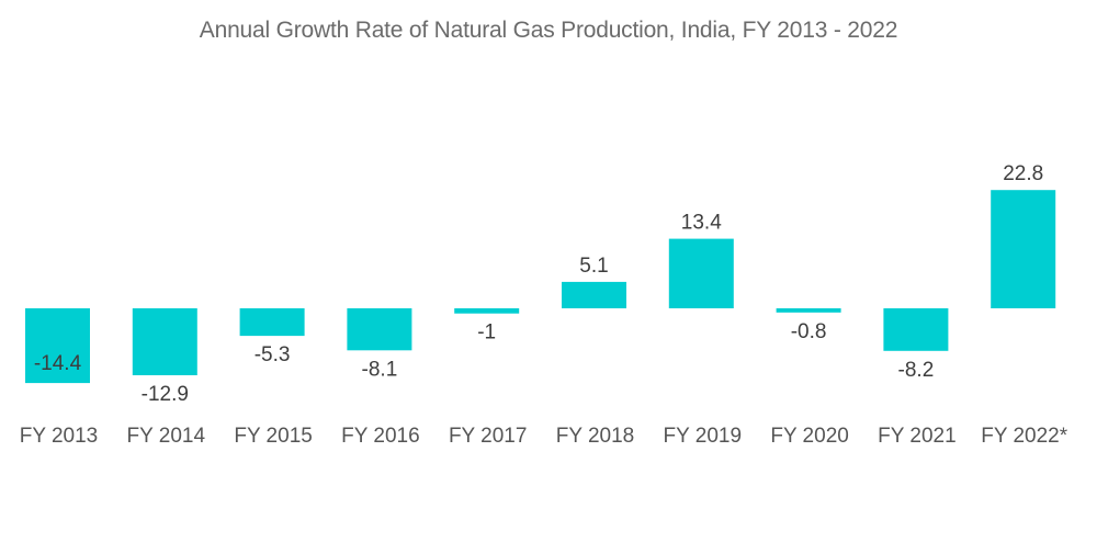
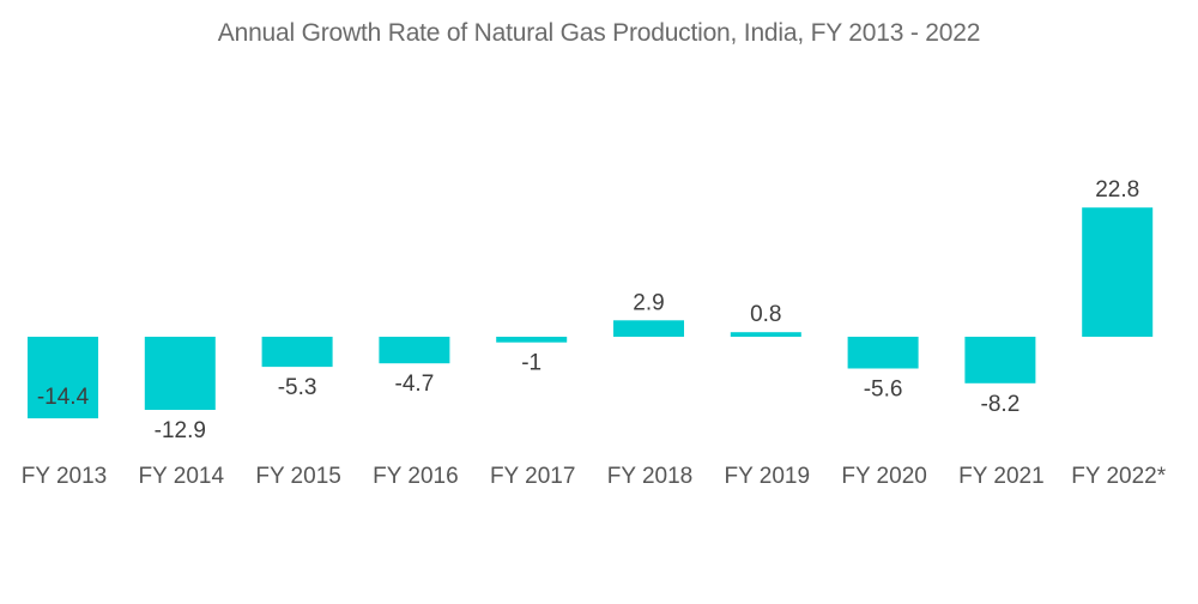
FY 2016: -8.1 -> -4.7
FY 2018: 5.1 -> 2.9
FY 2019: 13.4 -> 0.8
FY 2020: -0.8 -> -5.6
